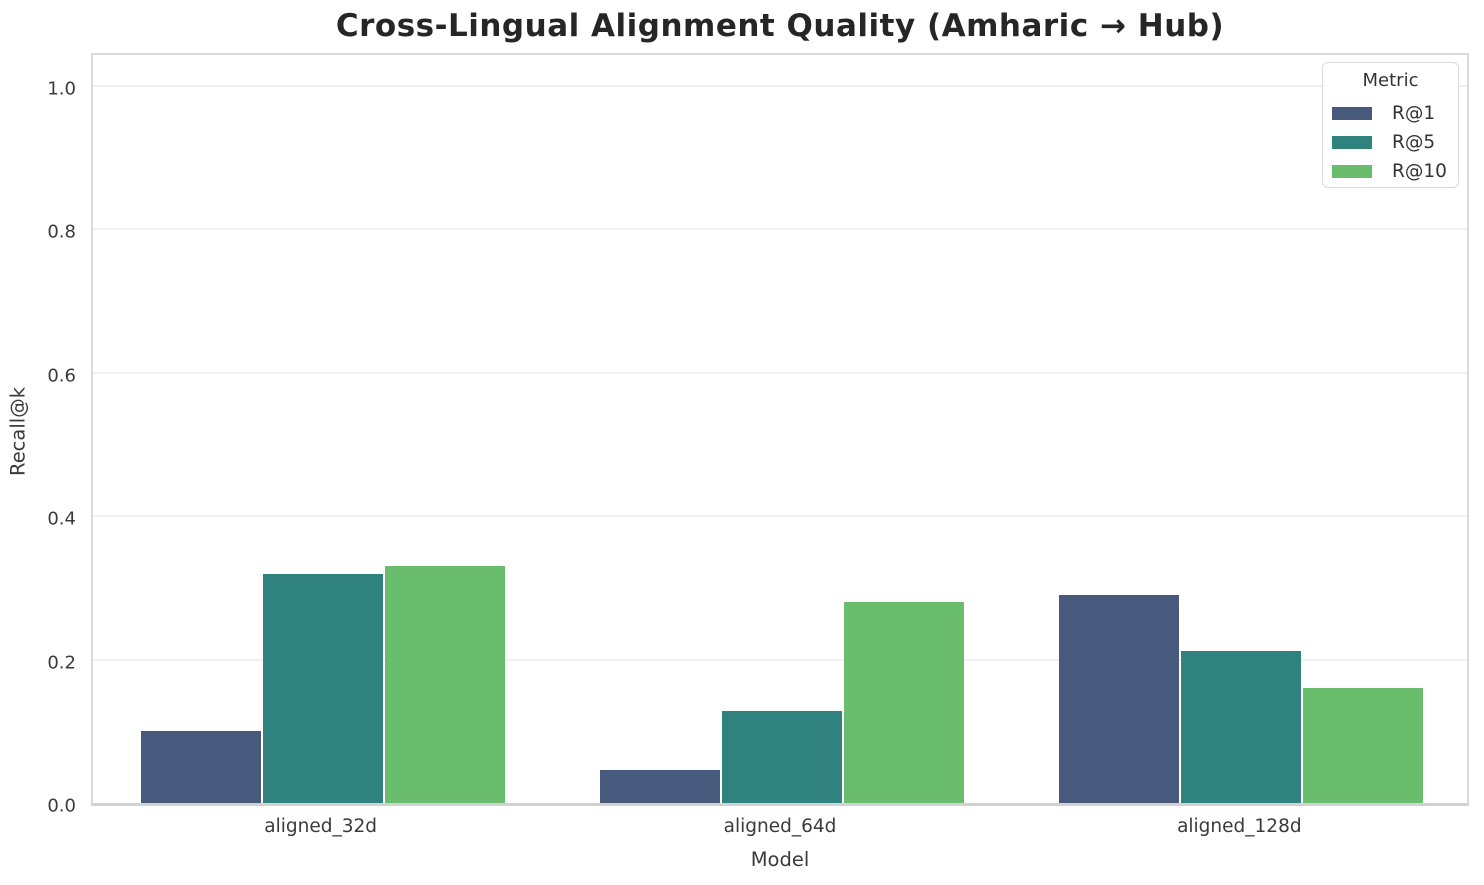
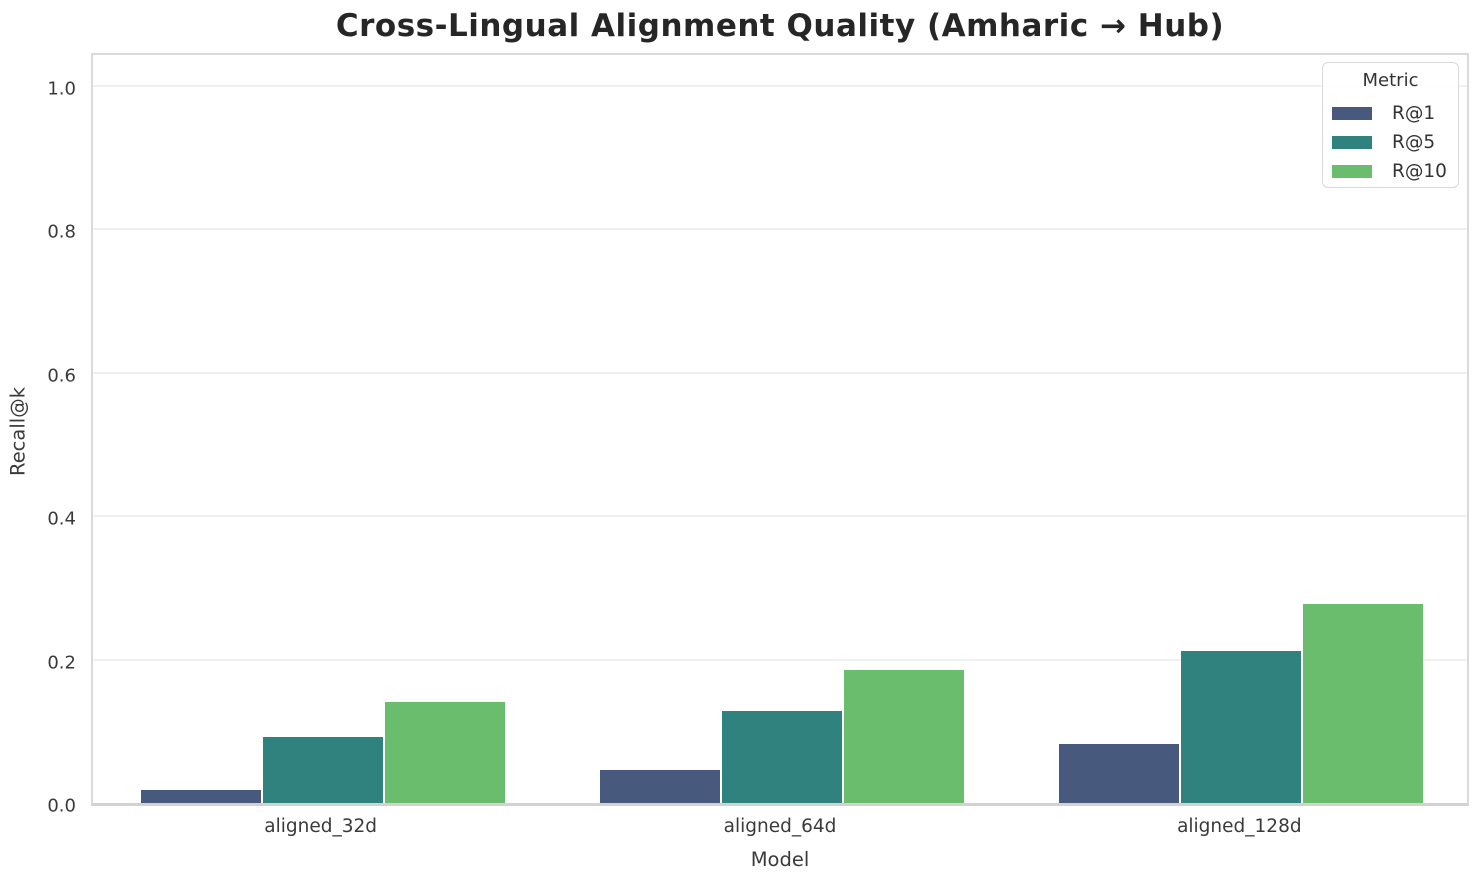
R@1/aligned_32d: 0.10 -> 0.02
R@5/aligned_32d: 0.32 -> 0.09
R@10/aligned_32d: 0.33 -> 0.14
R@10/aligned_64d: 0.28 -> 0.18
R@1/aligned_128d: 0.29 -> 0.08
R@10/aligned_128d: 0.16 -> 0.28
